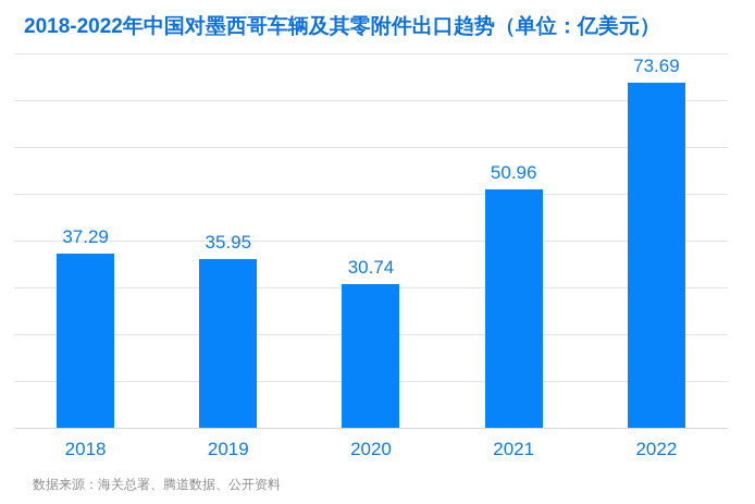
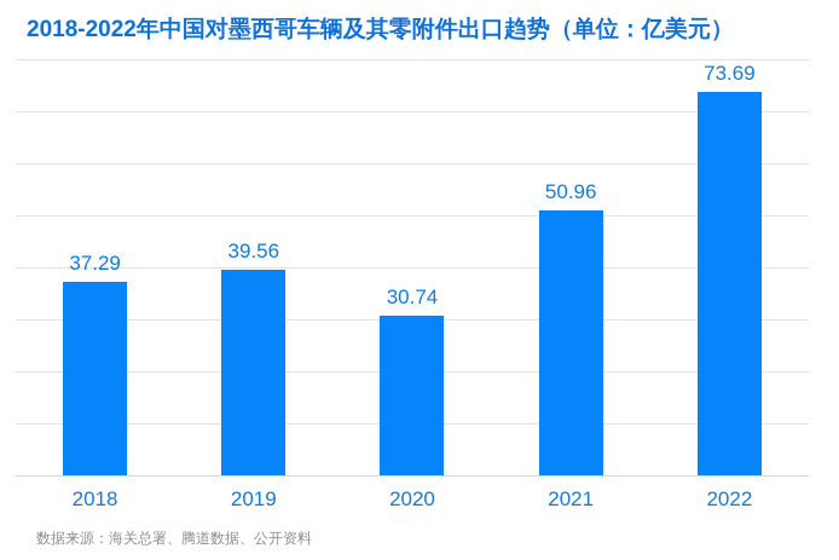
2019: 35.95 -> 39.56
